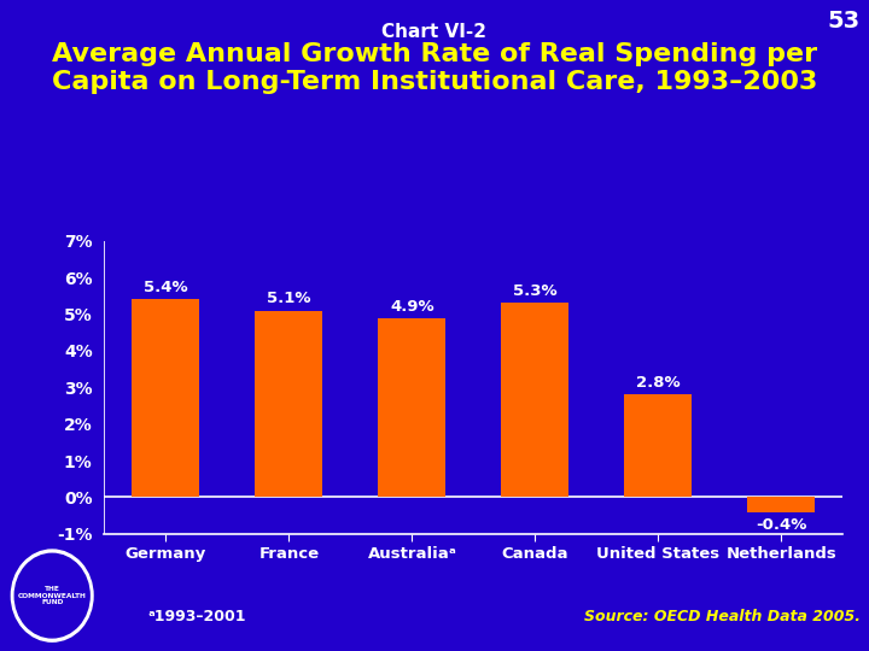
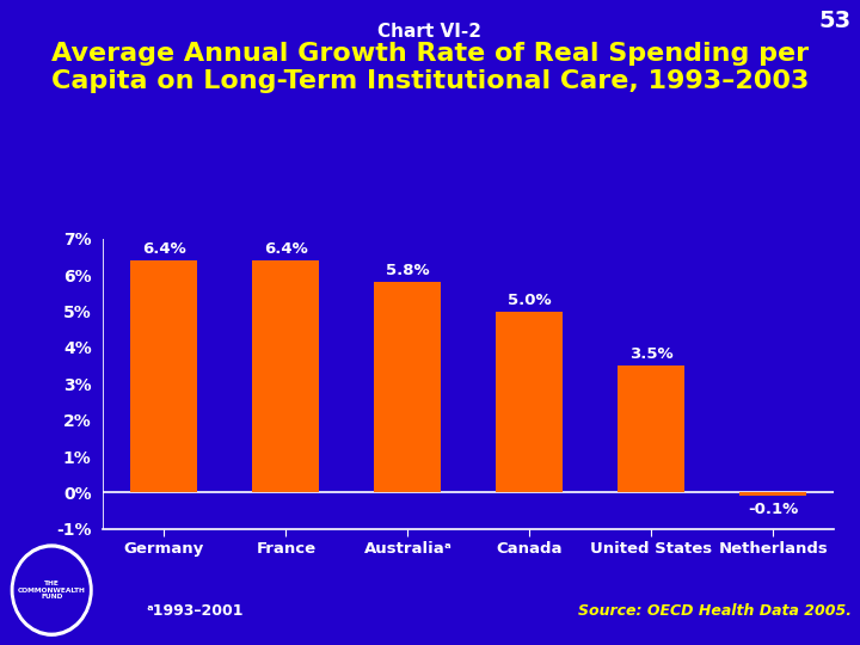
Germany: 5.4% -> 6.4%
France: 5.1% -> 6.4%
Australiaᵃ: 4.9% -> 5.8%
Canada: 5.3% -> 5.0%
United States: 2.8% -> 3.5%
Netherlands: -0.4% -> -0.1%
